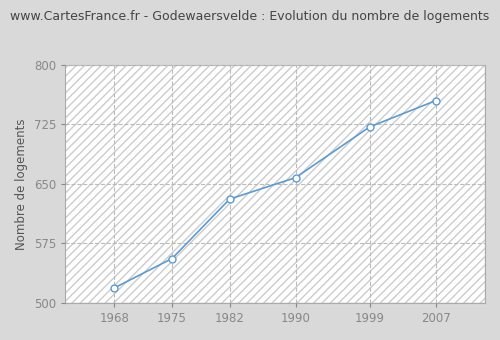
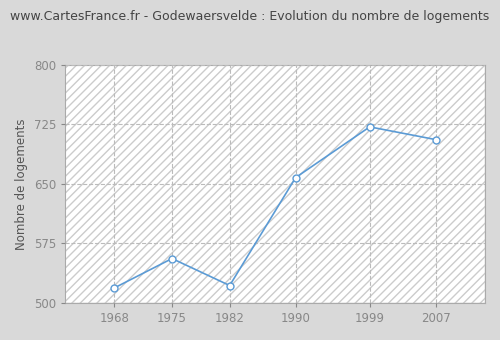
1982: 631 -> 522
2007: 755 -> 706
